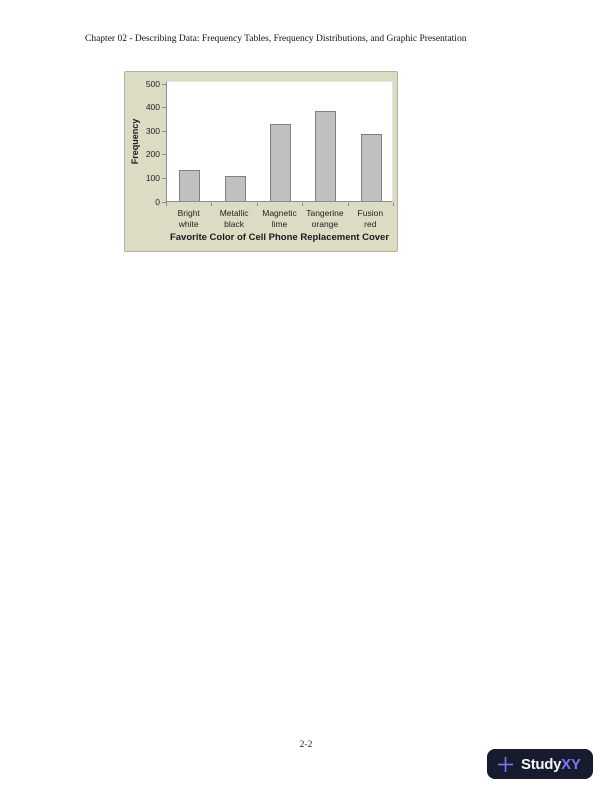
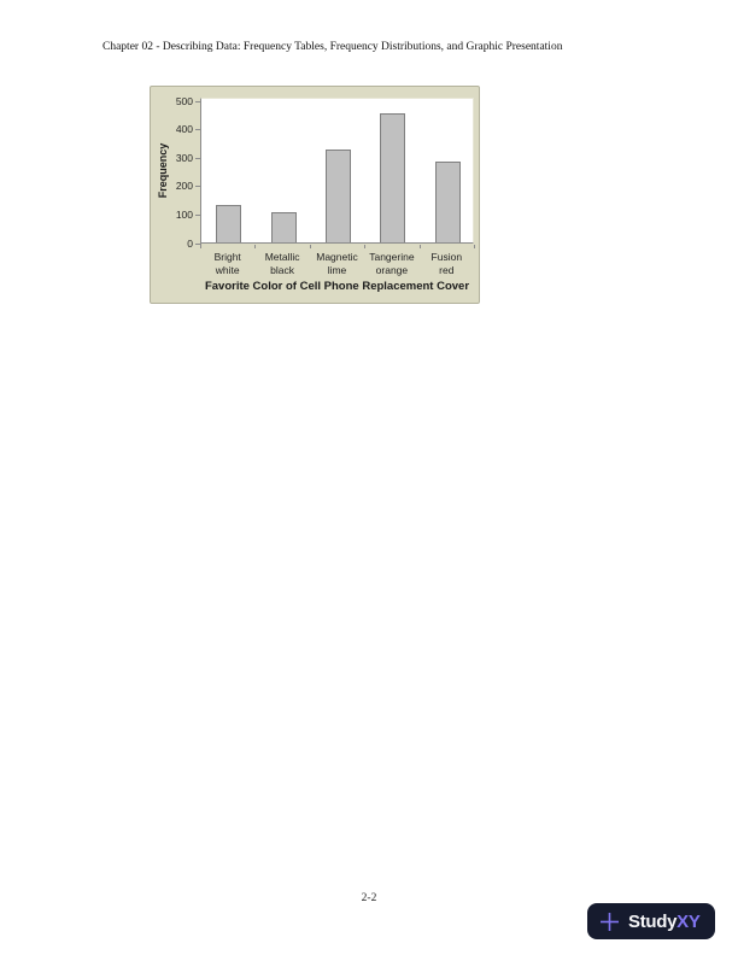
Tangerine orange: 380 -> 460
